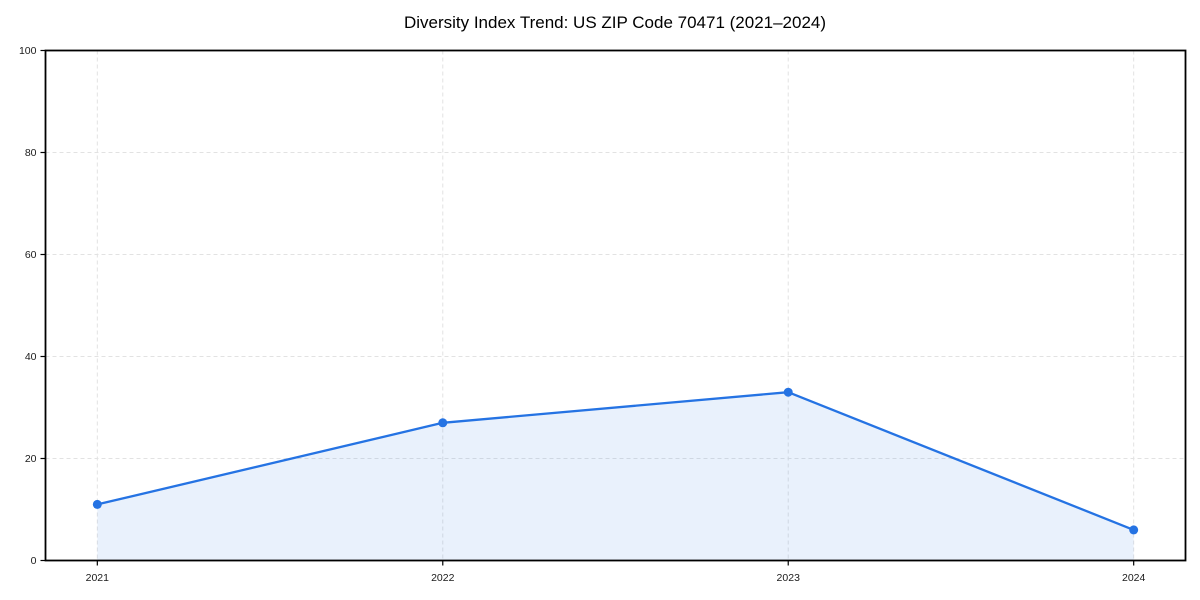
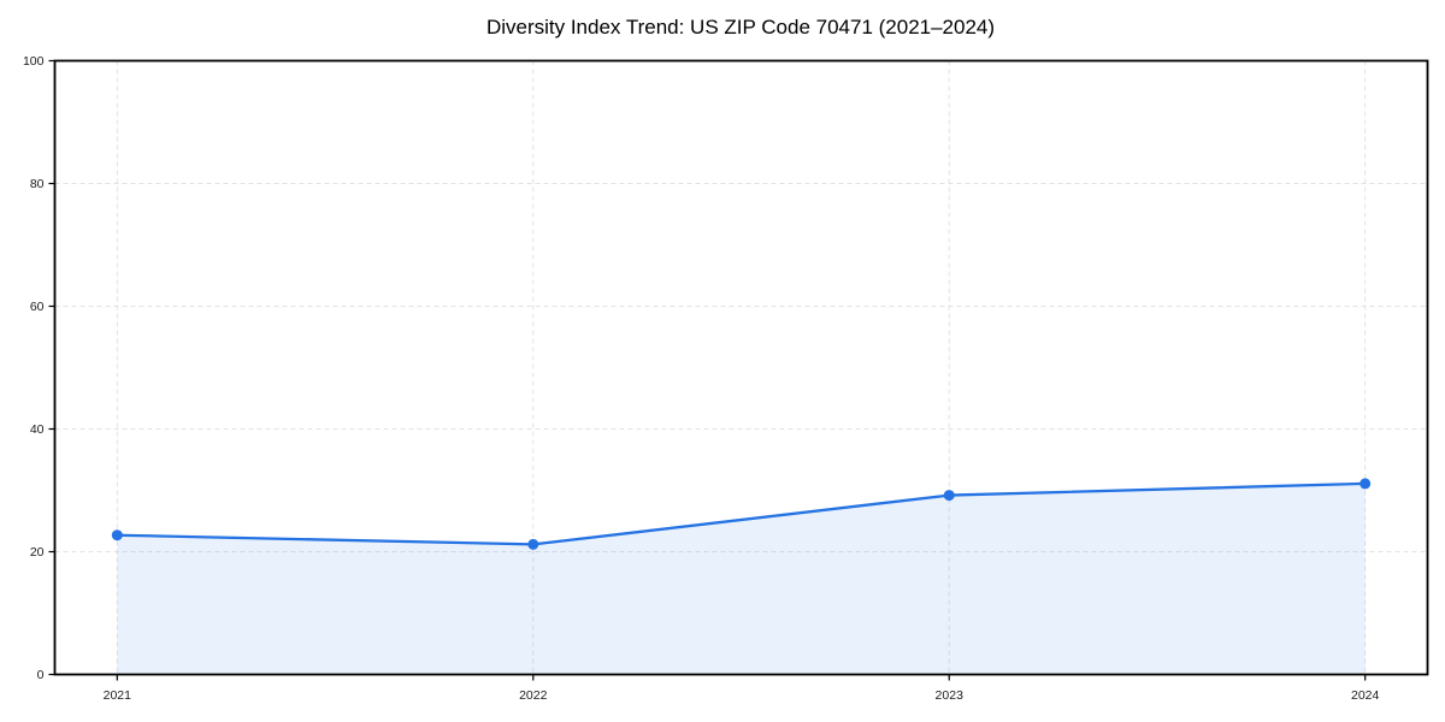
2021: 11 -> 23
2022: 27 -> 21
2023: 33 -> 29
2024: 6 -> 31
